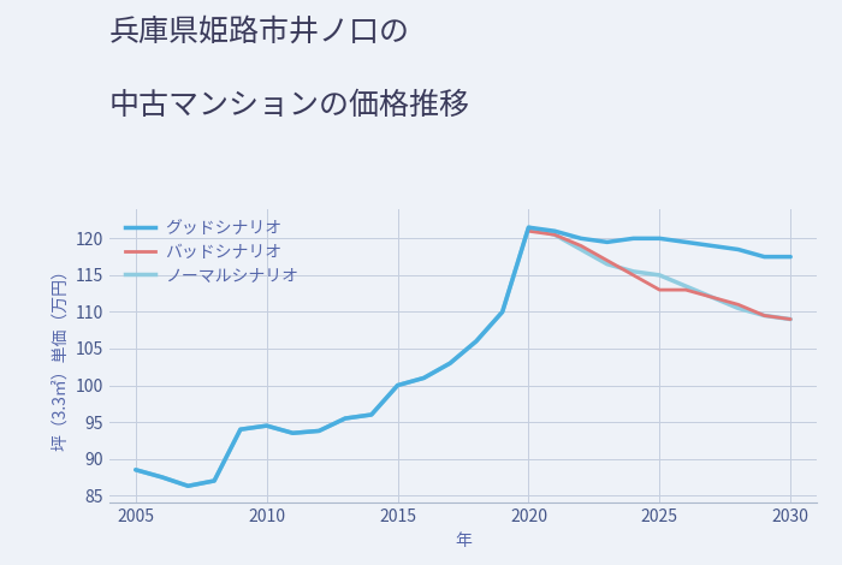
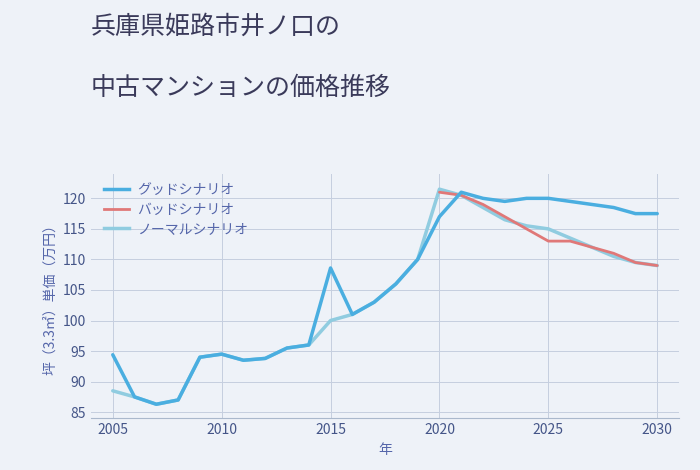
グッドシナリオ/2005: 88.5 -> 94.4
グッドシナリオ/2015: 100.0 -> 108.6
グッドシナリオ/2020: 121.5 -> 117.0
